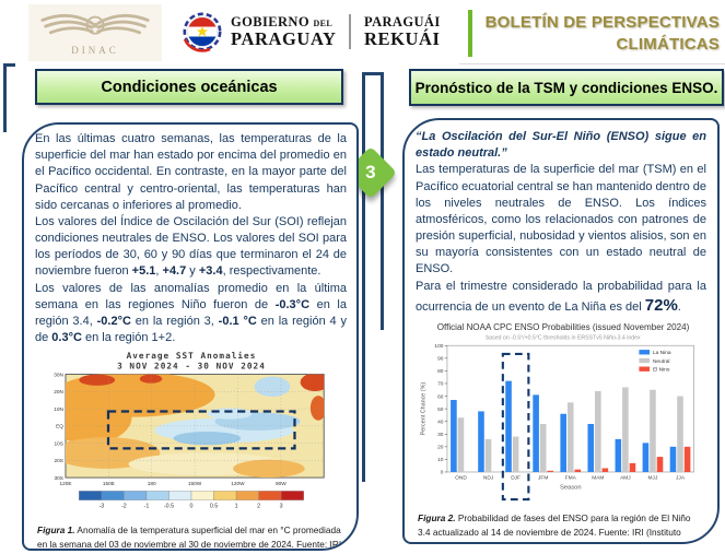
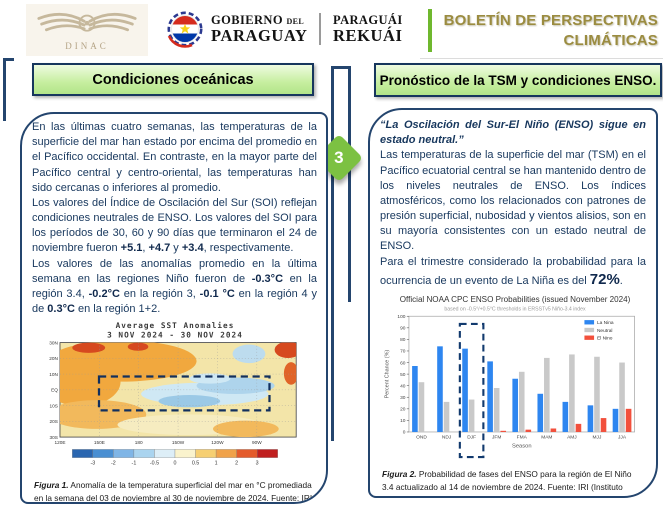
La Nina/NDJ: 48 -> 74
Neutral/FMA: 55 -> 52
La Nina/MAM: 38 -> 33
